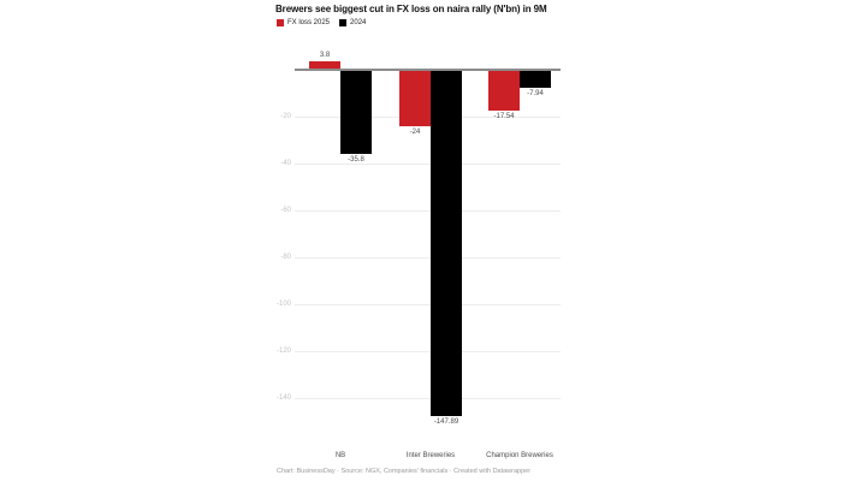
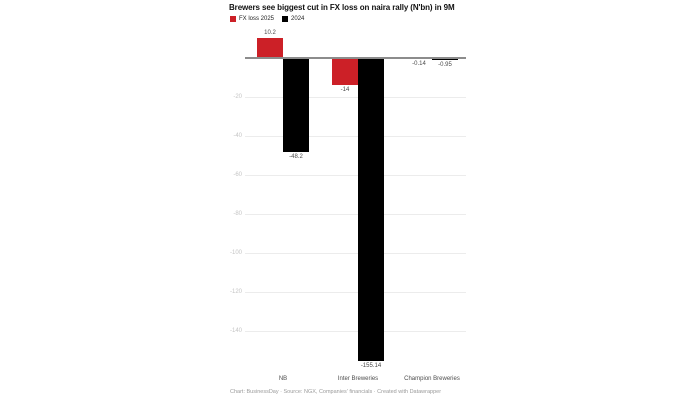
FX loss 2025/NB: 3.8 -> 10.2
2024/NB: -35.8 -> -48.2
FX loss 2025/Inter Breweries: -24 -> -14
2024/Inter Breweries: -147.89 -> -155.14
FX loss 2025/Champion Breweries: -17.54 -> -0.14
2024/Champion Breweries: -7.94 -> -0.95
